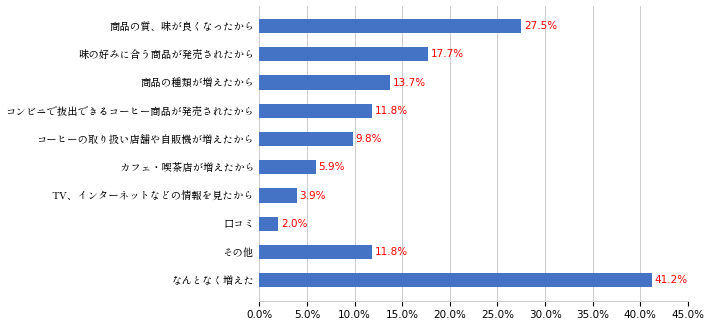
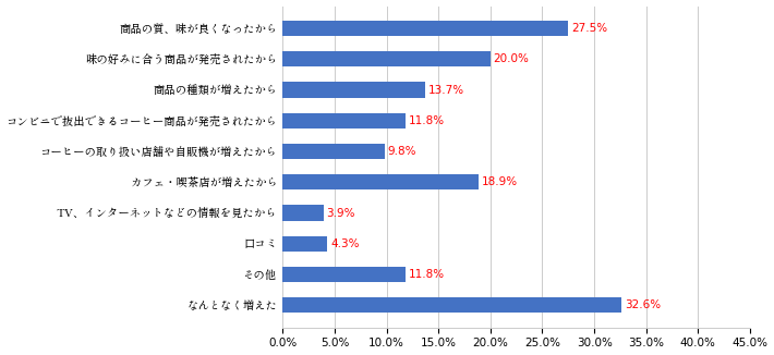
味の好みに合う商品が発売されたから: 17.7% -> 20.0%
カフェ・喫茶店が増えたから: 5.9% -> 18.9%
口コミ: 2.0% -> 4.3%
なんとなく増えた: 41.2% -> 32.6%
